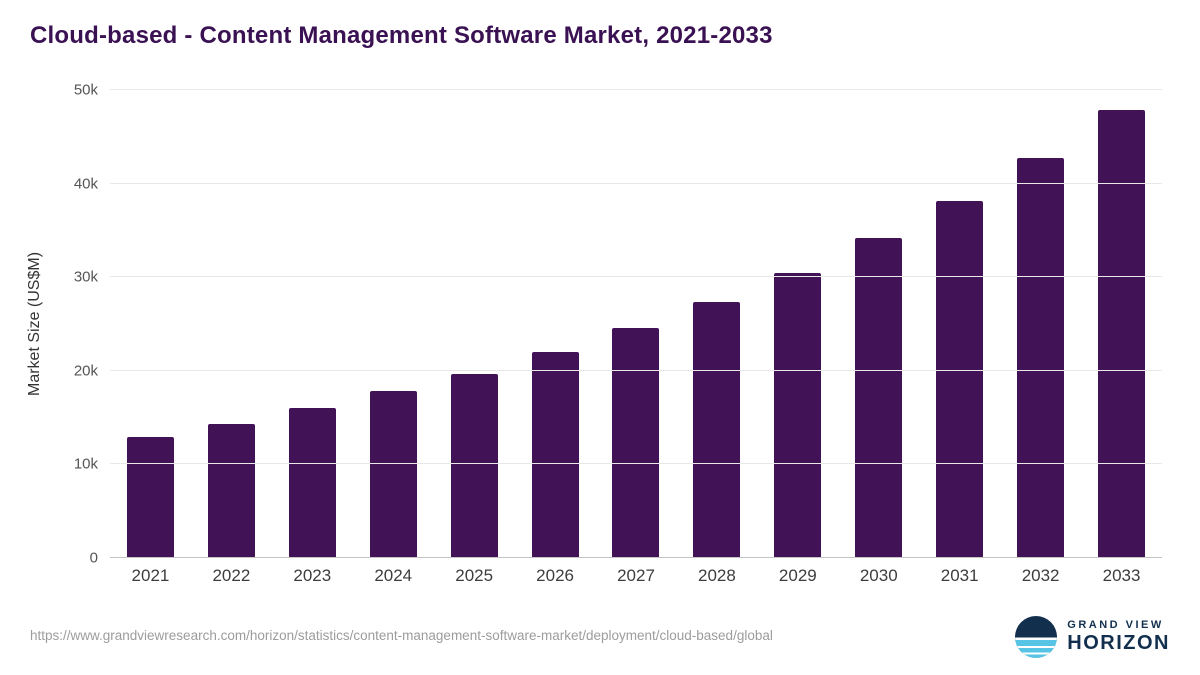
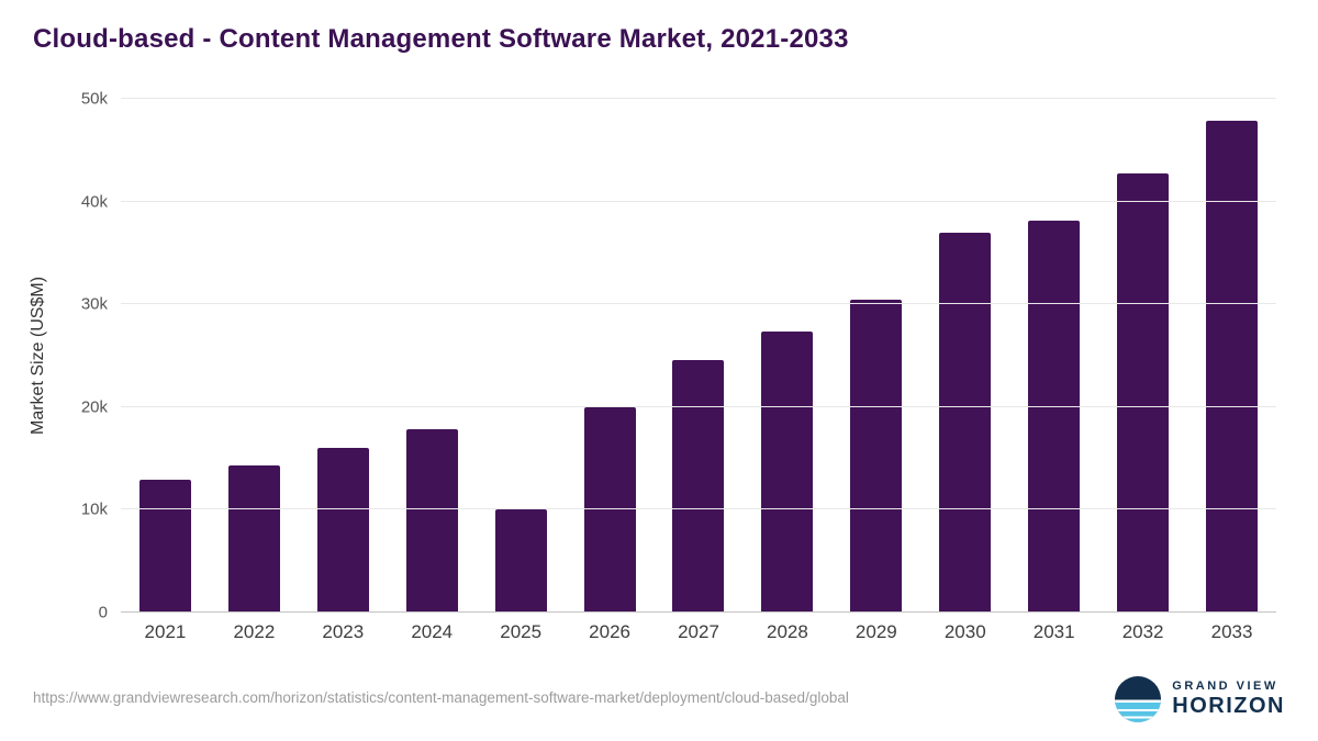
2025: 20k -> 10k
2026: 22k -> 20k
2030: 34k -> 37k
